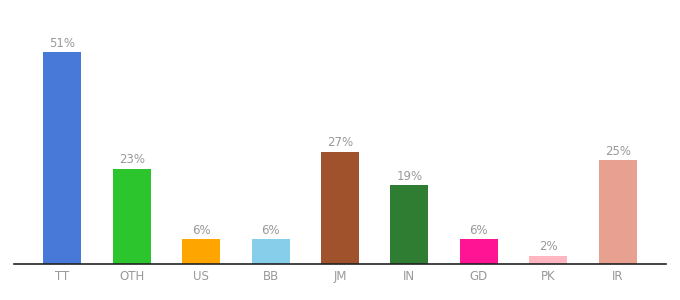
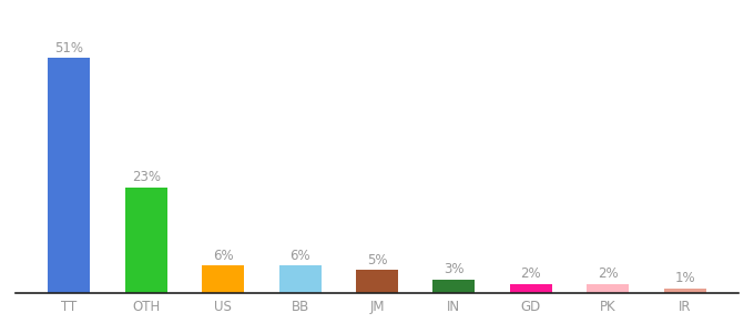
JM: 27% -> 5%
IN: 19% -> 3%
GD: 6% -> 2%
IR: 25% -> 1%
